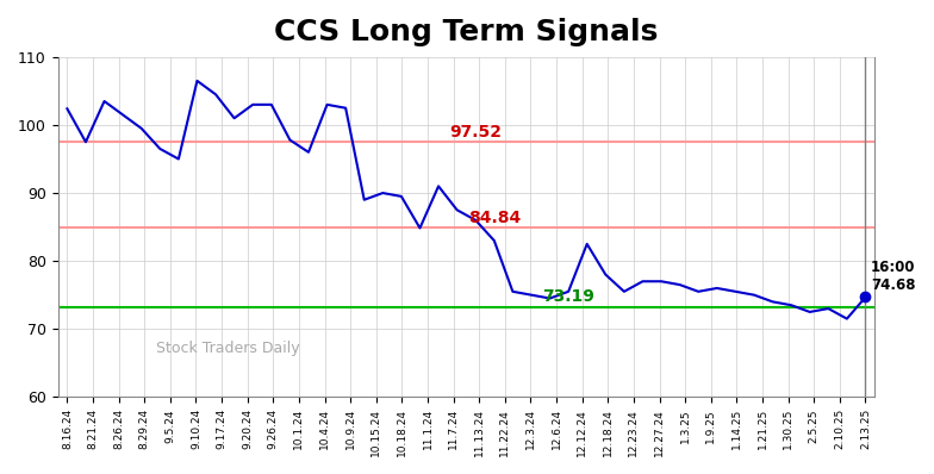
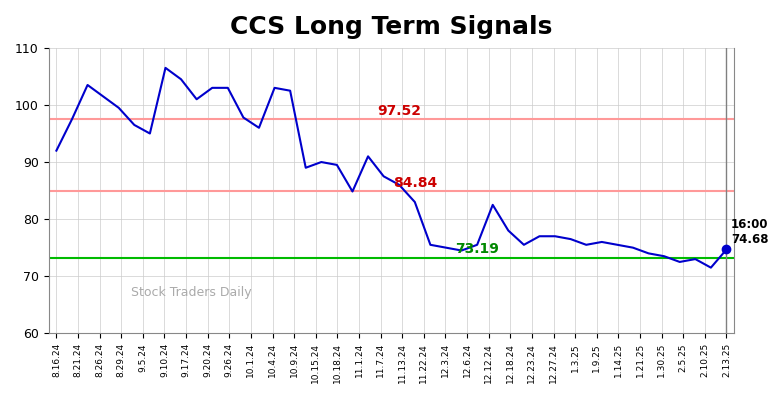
8.16.24: 102.4 -> 92.0
